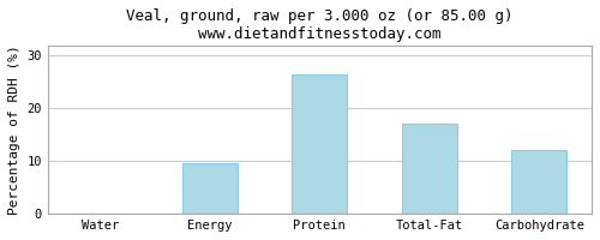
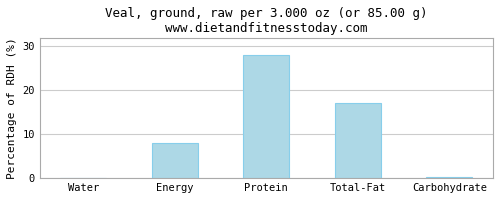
Energy: 9.5 -> 8.0
Protein: 26.5 -> 28.0
Carbohydrate: 12.0 -> 0.3
